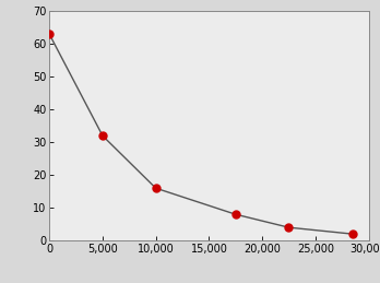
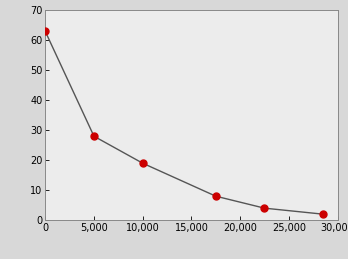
5,000: 32 -> 28
10,000: 16 -> 19
